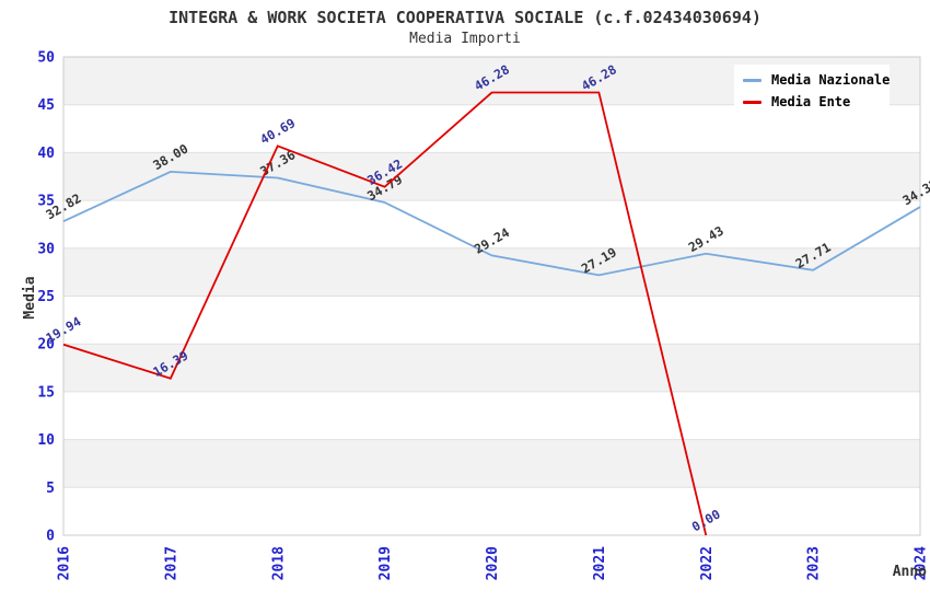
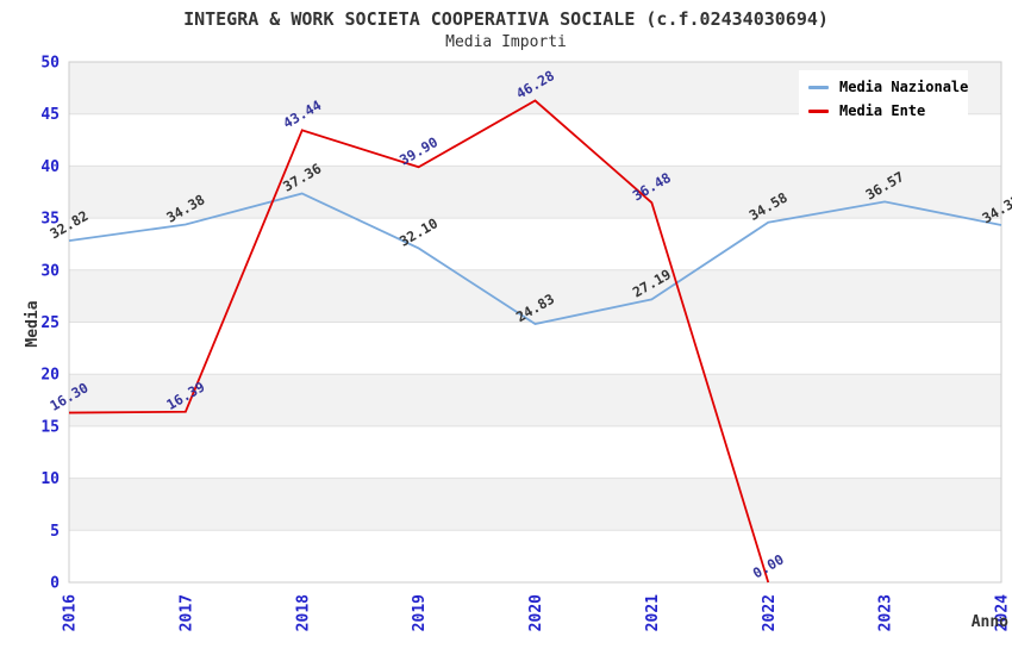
Media Ente/2016: 19.94 -> 16.30
Media Nazionale/2017: 38.00 -> 34.38
Media Ente/2018: 40.69 -> 43.44
Media Nazionale/2019: 34.79 -> 32.10
Media Ente/2019: 36.42 -> 39.90
Media Nazionale/2020: 29.24 -> 24.83
Media Ente/2021: 46.28 -> 36.48
Media Nazionale/2022: 29.43 -> 34.58
Media Nazionale/2023: 27.71 -> 36.57
